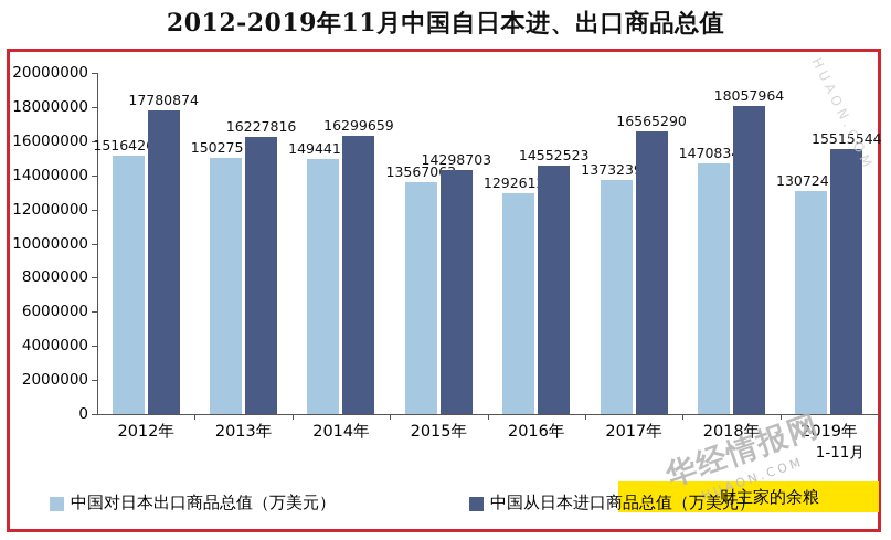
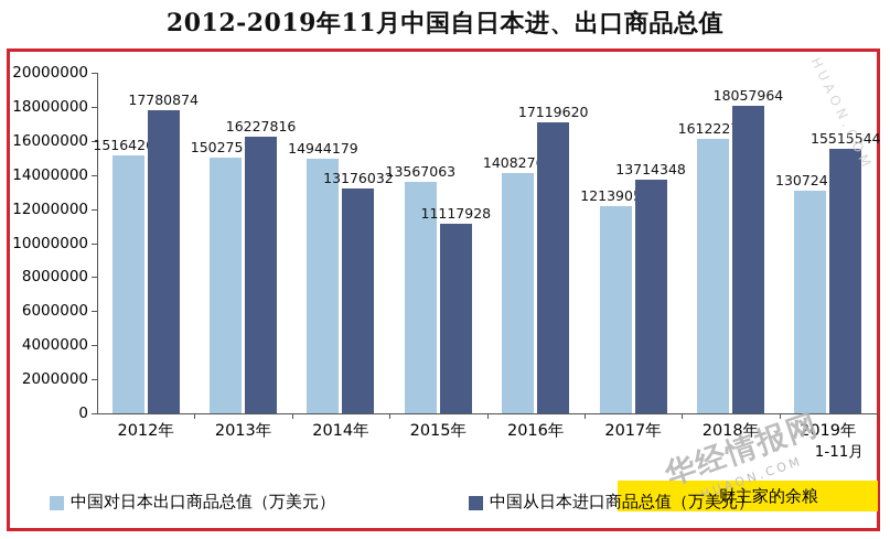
中国从日本进口商品总值（万美元）/2014年: 16299659 -> 13176032
中国从日本进口商品总值（万美元）/2015年: 14298703 -> 11117928
中国对日本出口商品总值（万美元）/2016年: 12926128 -> 14082761
中国从日本进口商品总值（万美元）/2016年: 14552523 -> 17119620
中国对日本出口商品总值（万美元）/2017年: 13732393 -> 12139054
中国从日本进口商品总值（万美元）/2017年: 16565290 -> 13714348
中国对日本出口商品总值（万美元）/2018年: 14708347 -> 16122273
